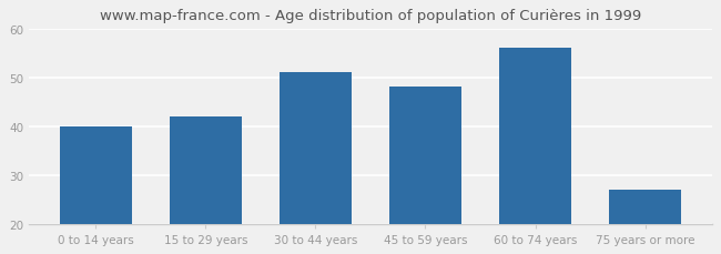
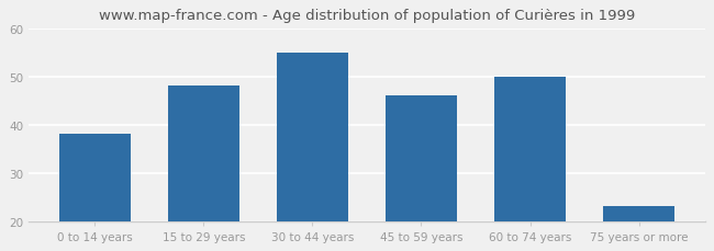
0 to 14 years: 40 -> 38
15 to 29 years: 42 -> 48
30 to 44 years: 51 -> 55
45 to 59 years: 48 -> 46
60 to 74 years: 56 -> 50
75 years or more: 27 -> 23
